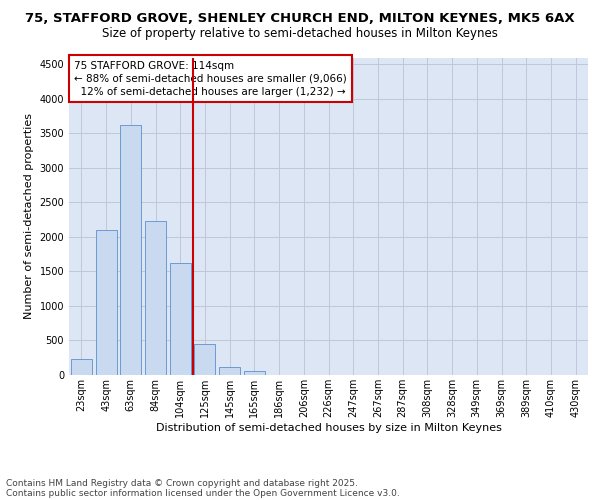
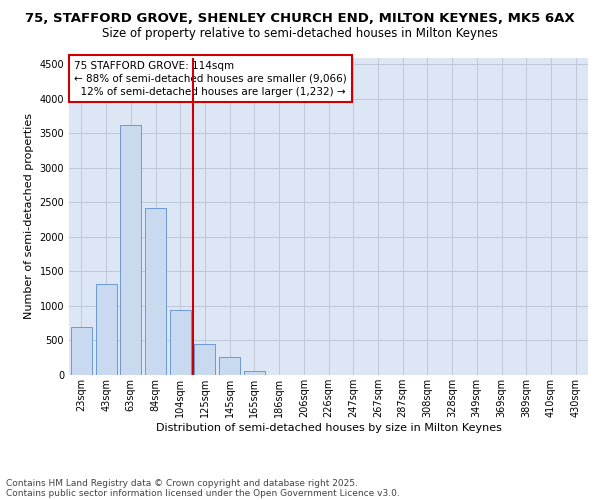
23sqm: 230 -> 700
43sqm: 2100 -> 1320
84sqm: 2230 -> 2420
104sqm: 1620 -> 940
145sqm: 110 -> 260
